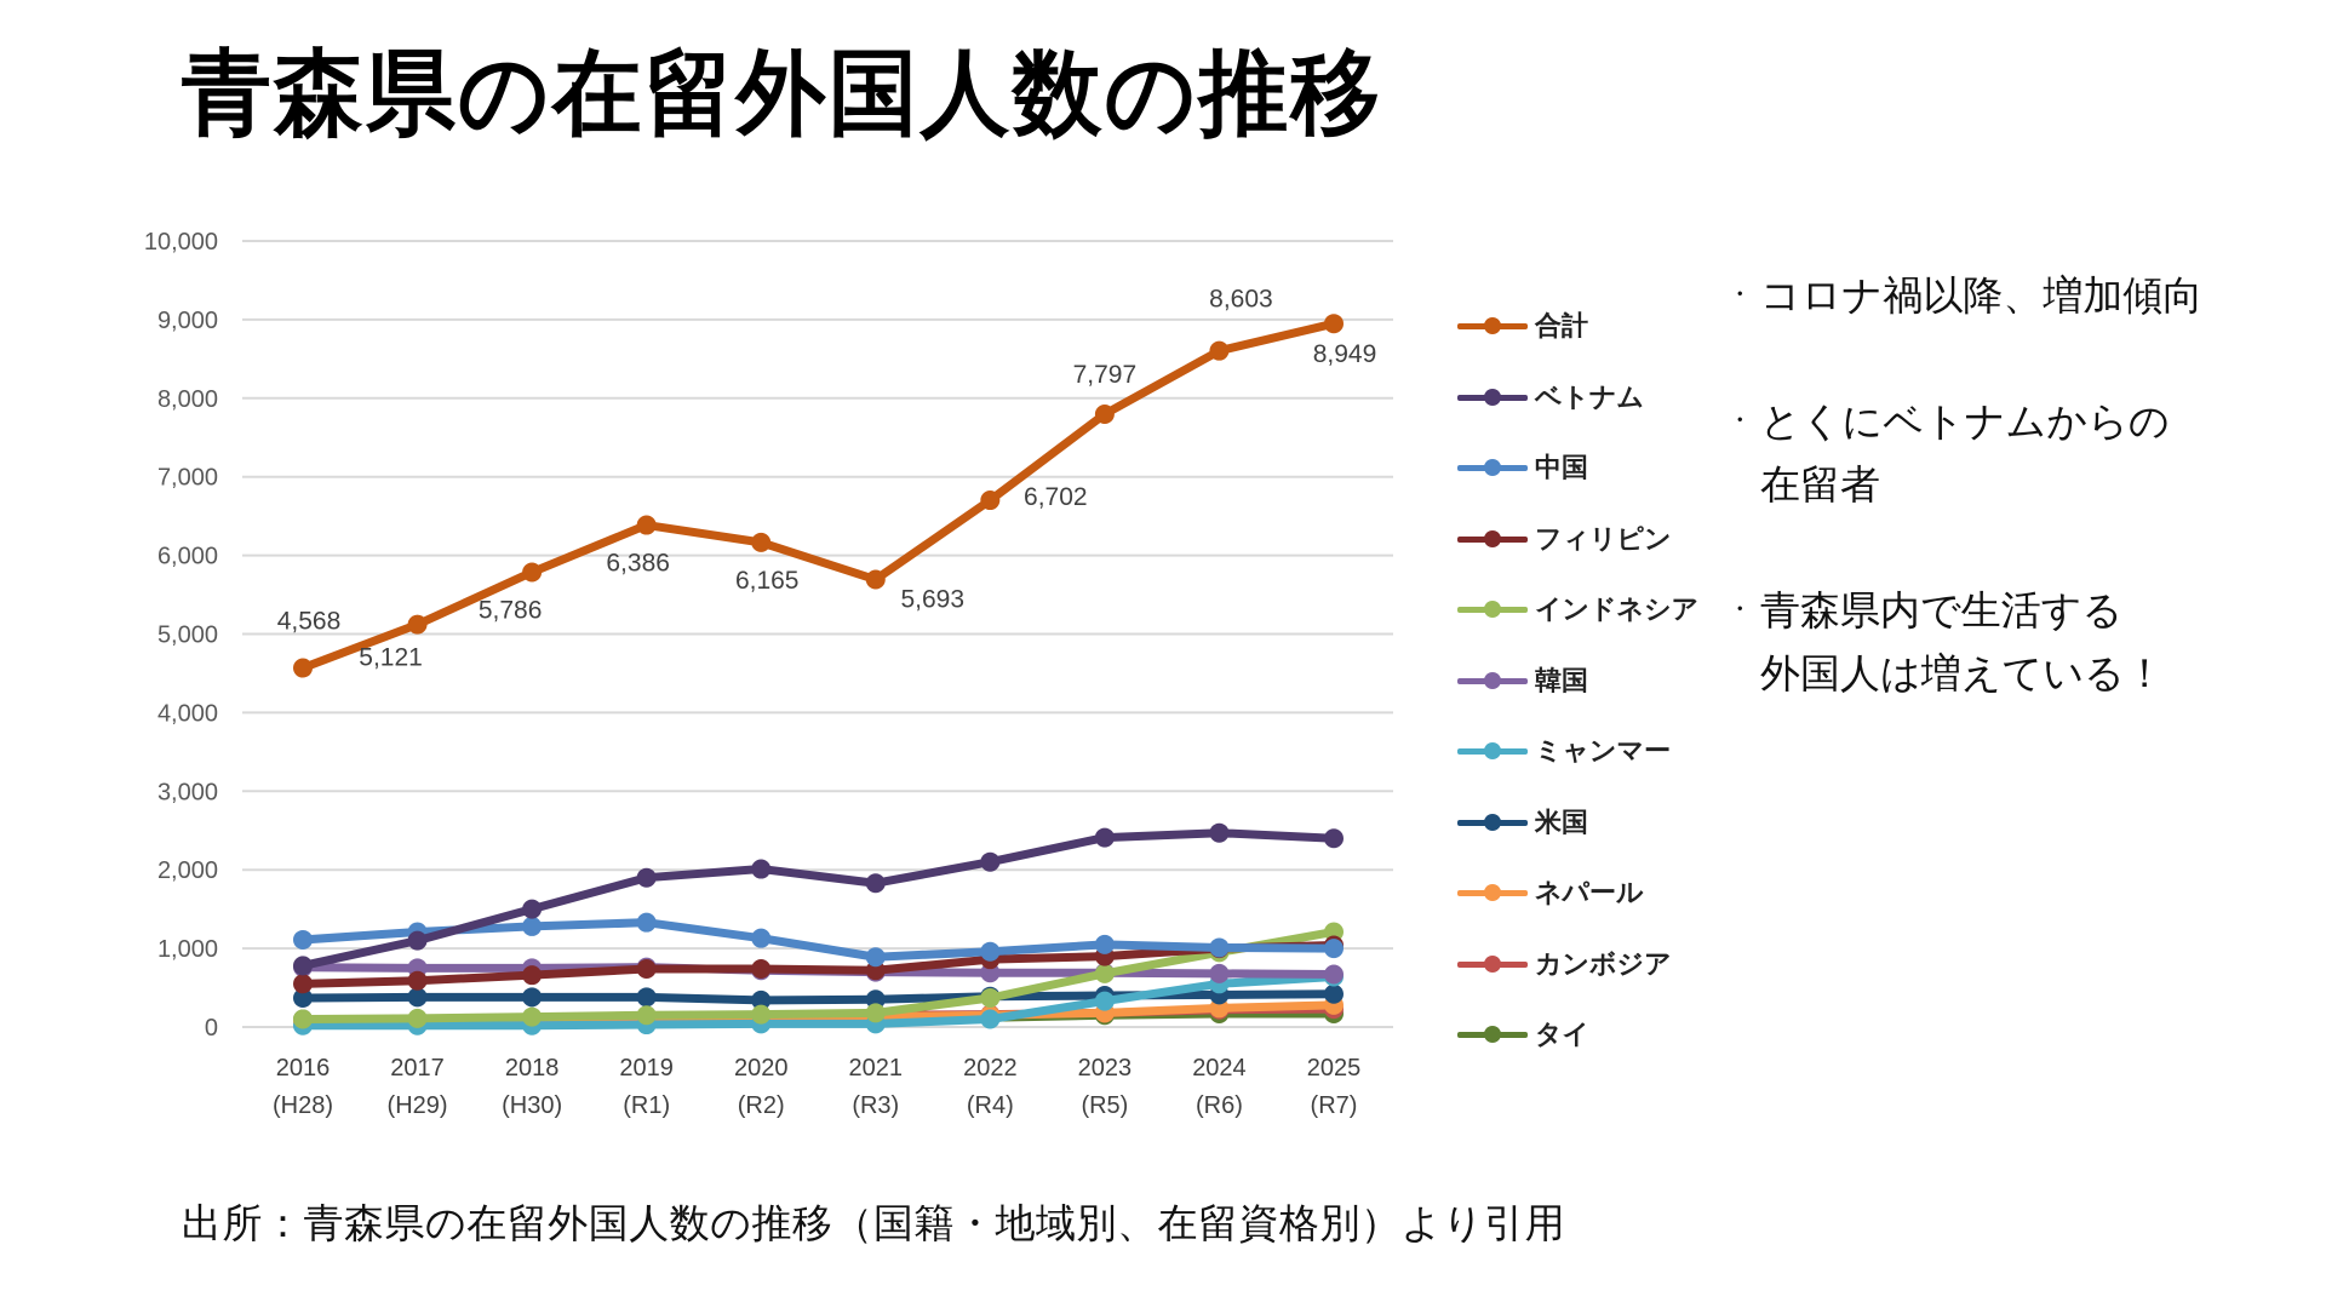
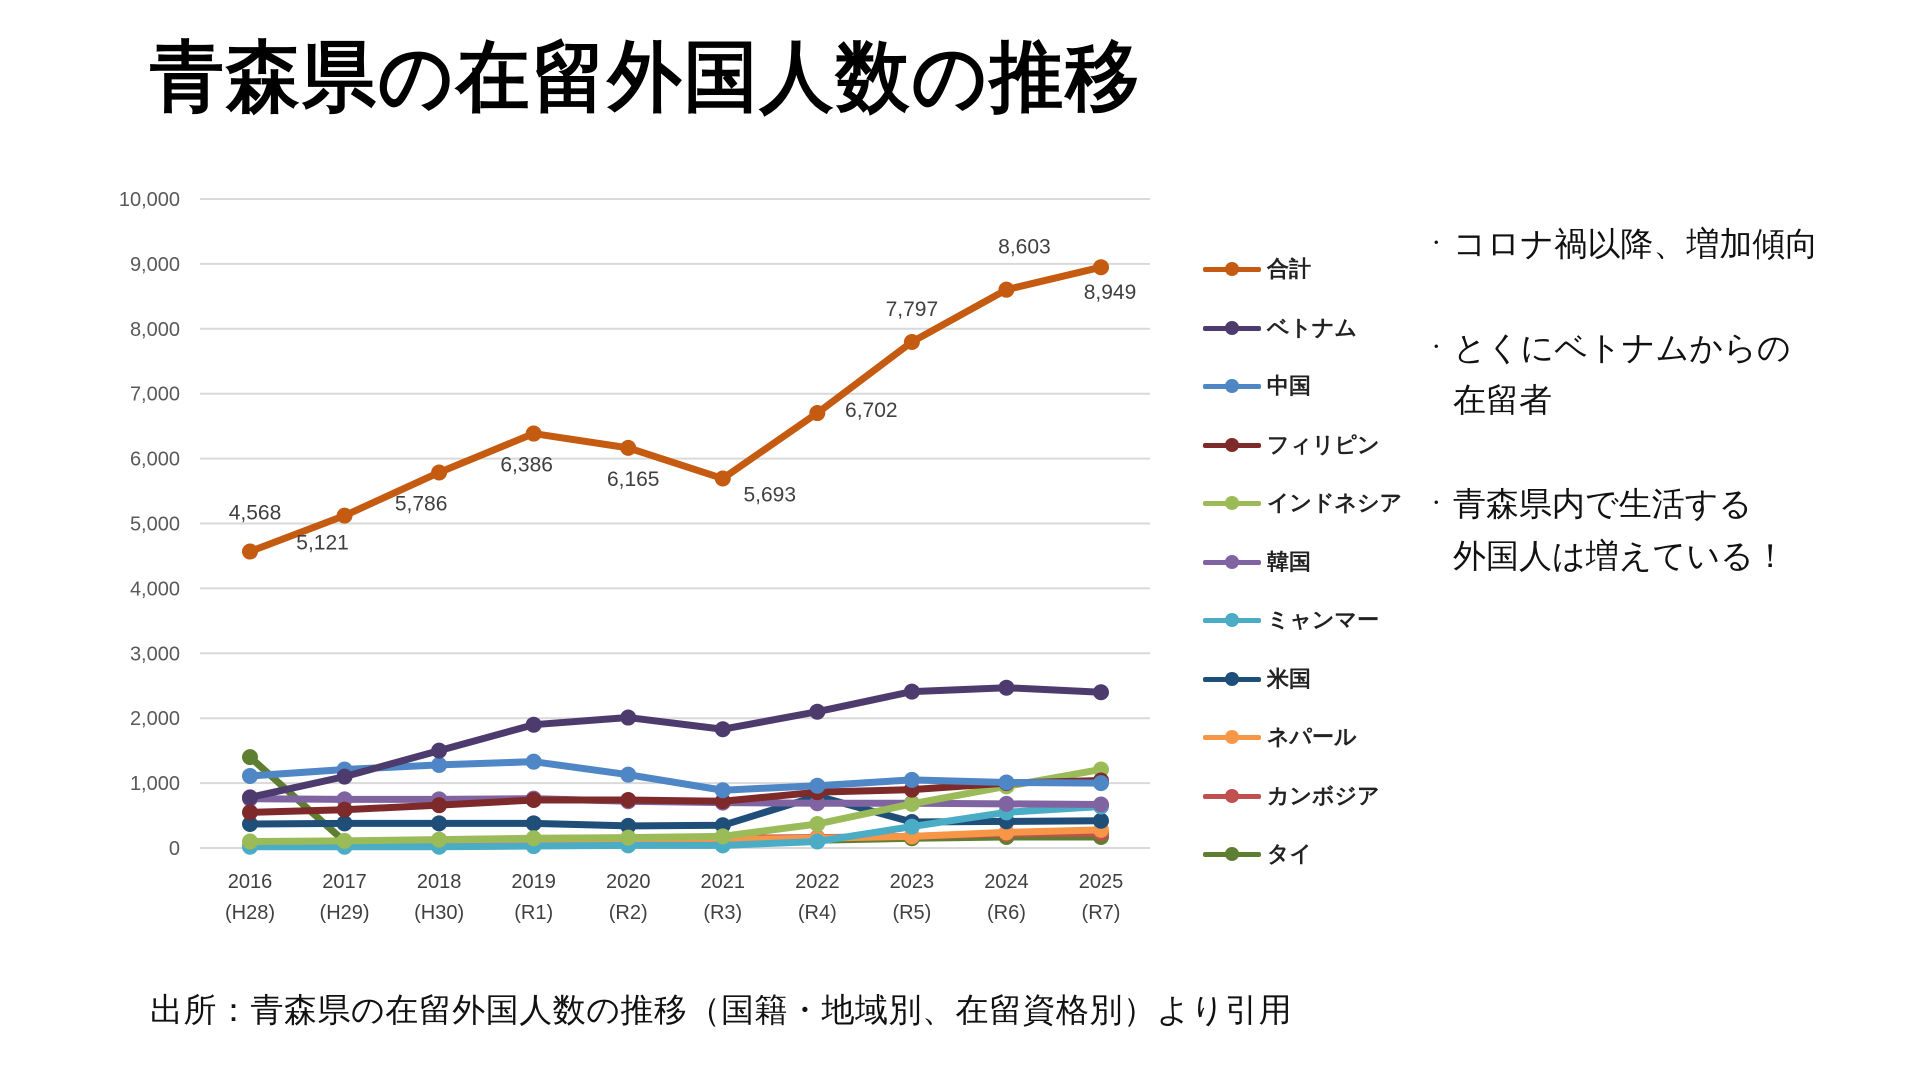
タイ/2016: 100 -> 1400
米国/2022: 400 -> 800
